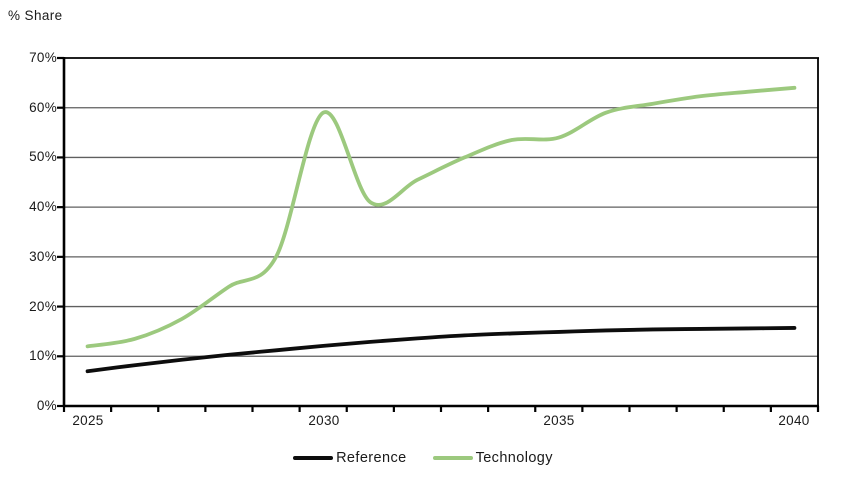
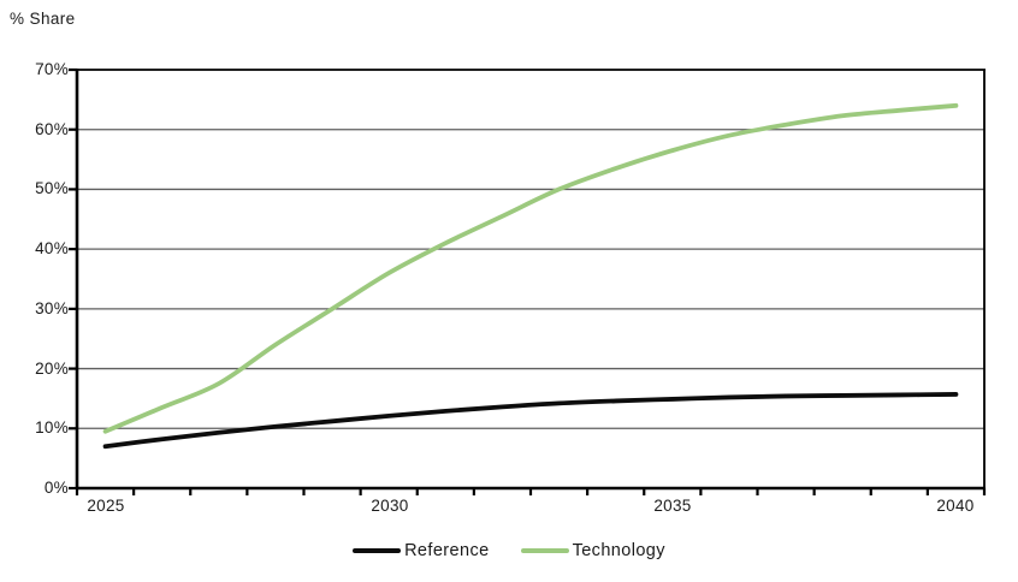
Technology/2025: 12% -> 10%
Technology/2030: 59% -> 36%
Technology/2035: 54% -> 56%
